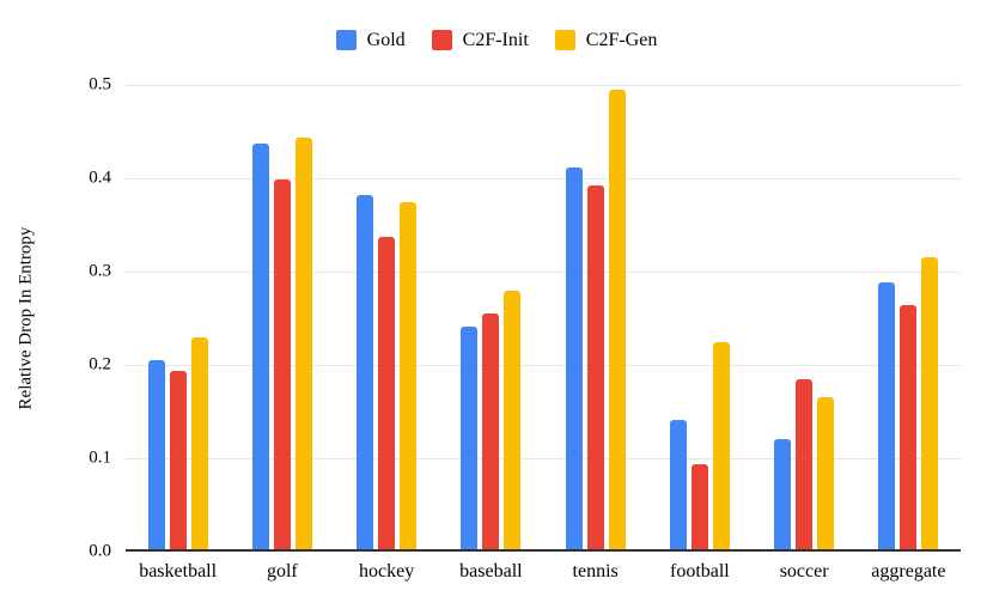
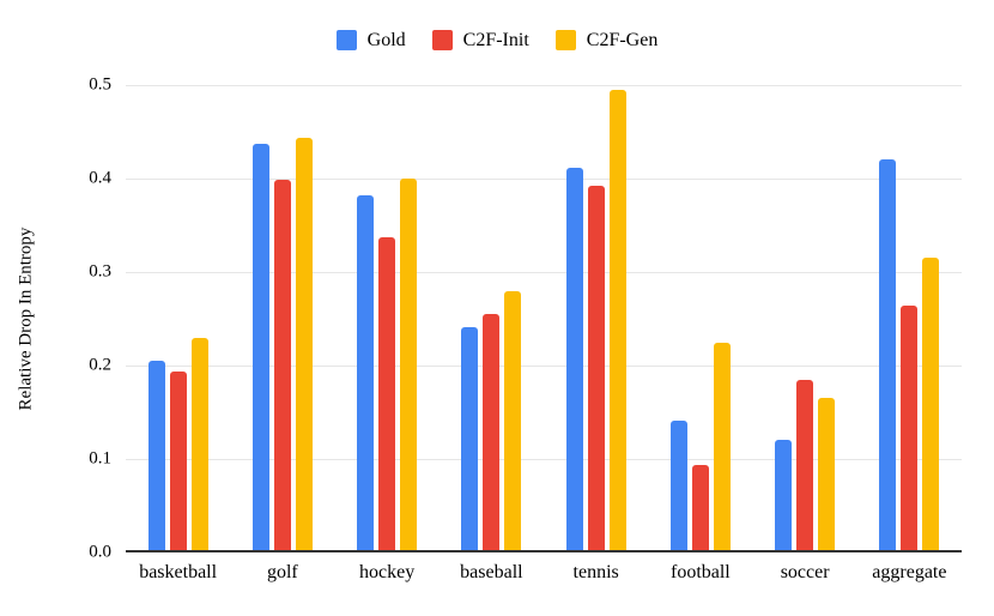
C2F-Gen/hockey: 0.38 -> 0.40
Gold/aggregate: 0.29 -> 0.42
